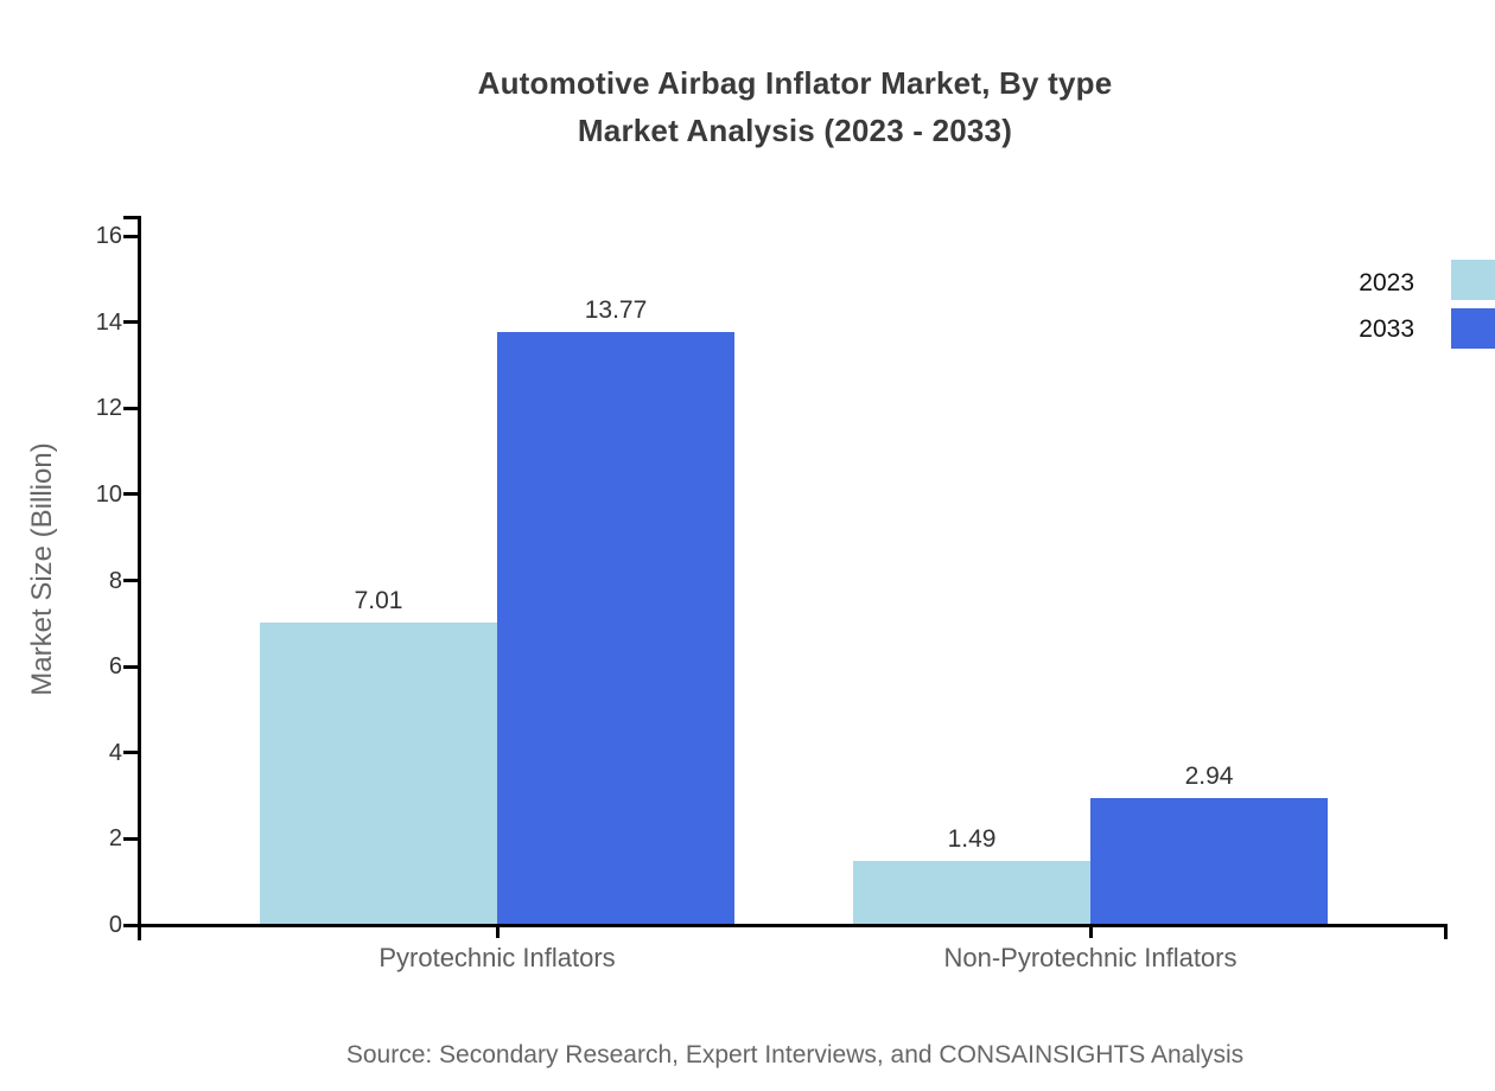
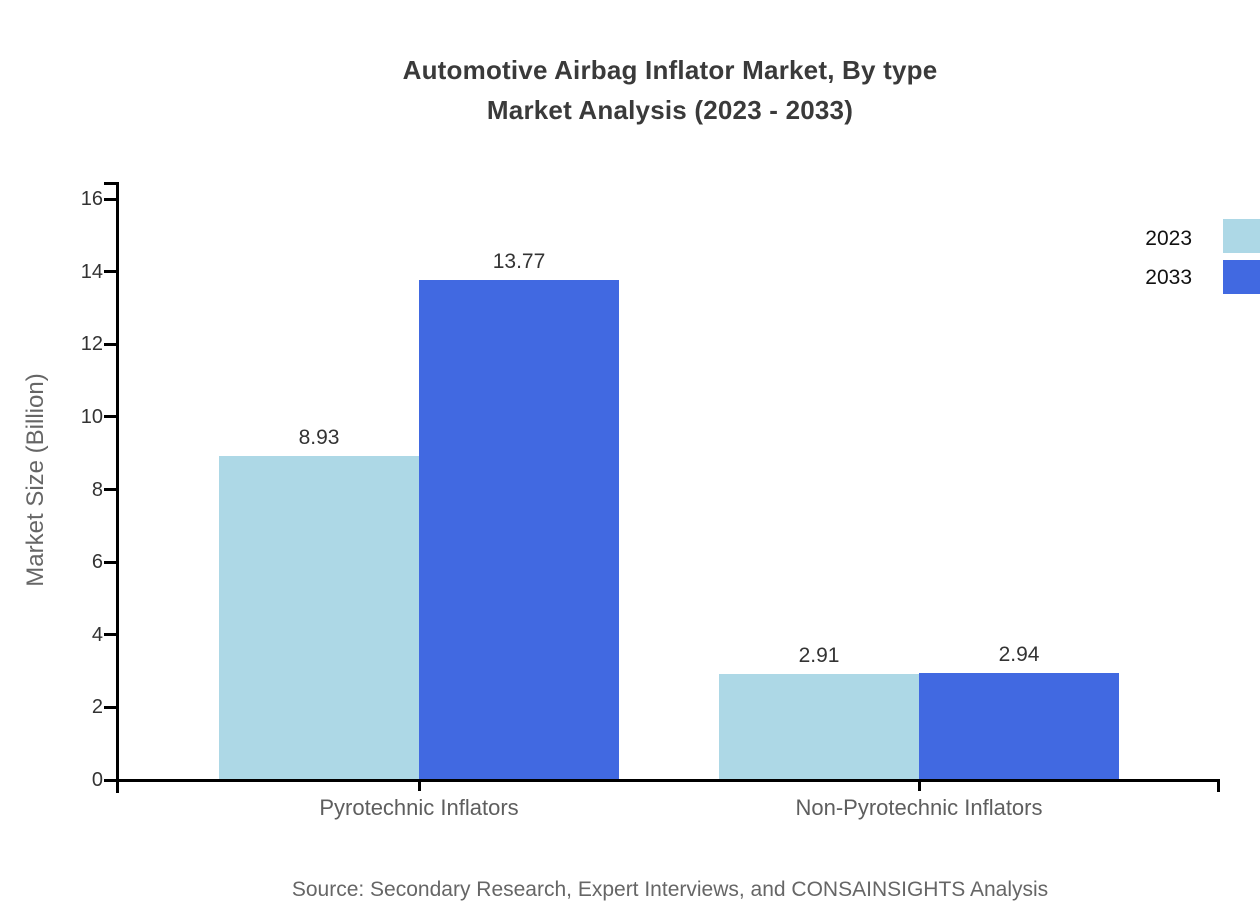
2023/Pyrotechnic Inflators: 7.01 -> 8.93
2023/Non-Pyrotechnic Inflators: 1.49 -> 2.91
